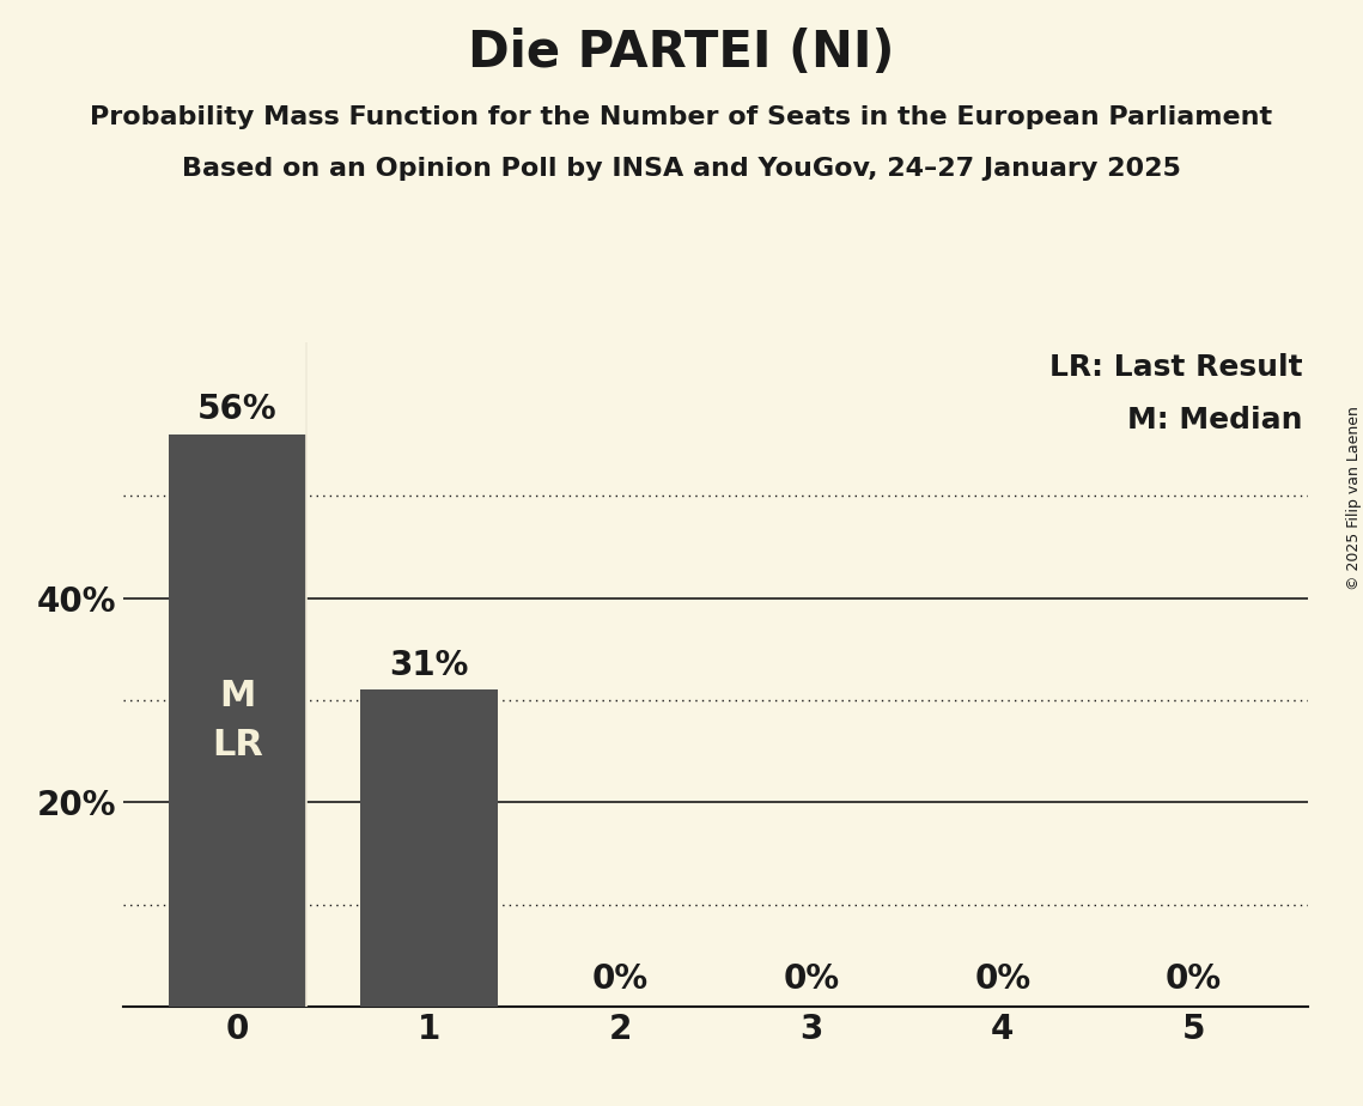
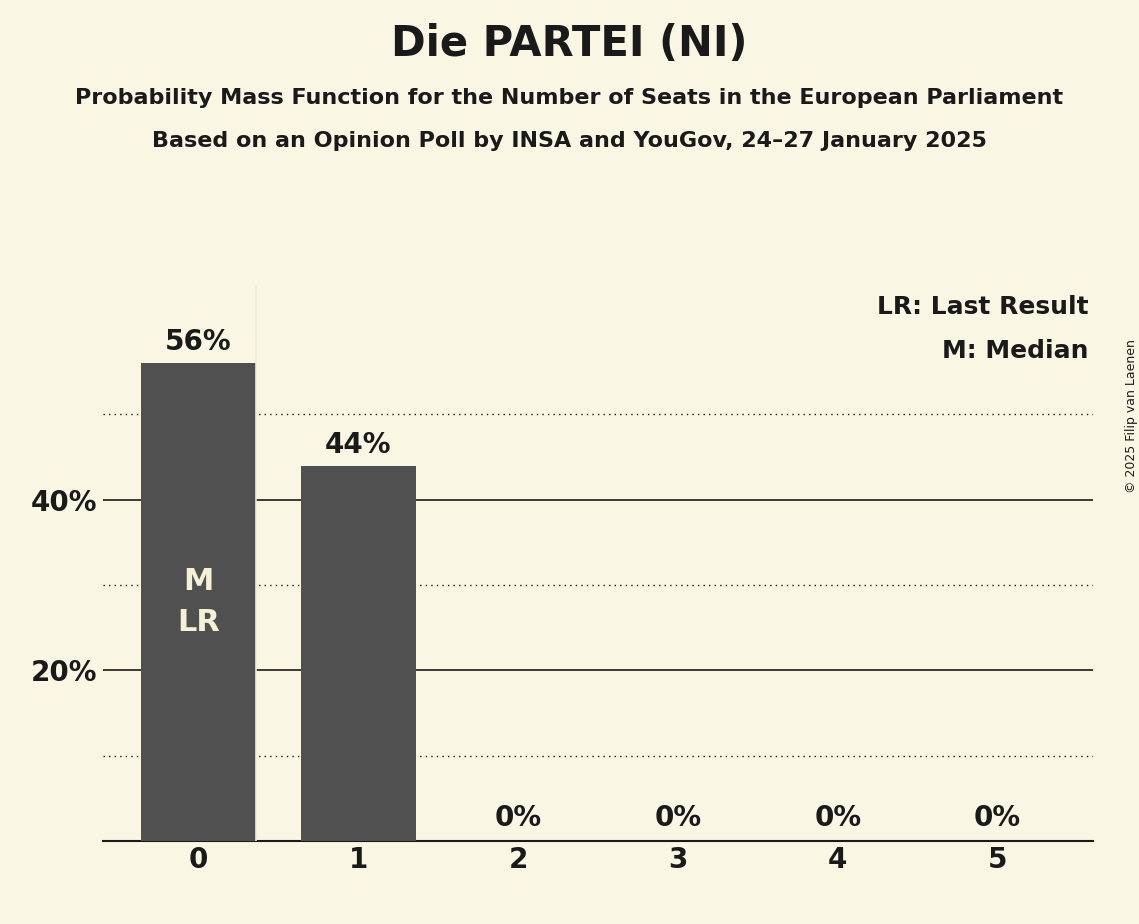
1: 31% -> 44%
